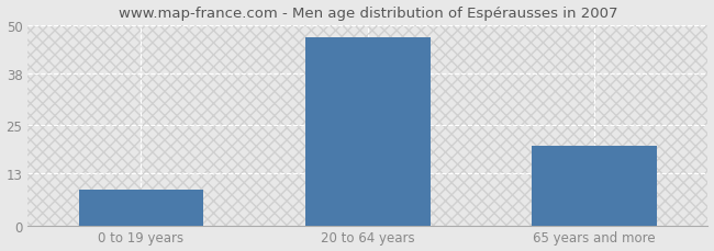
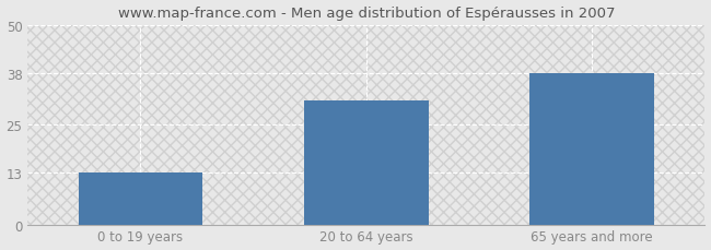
0 to 19 years: 9 -> 13
20 to 64 years: 47 -> 31
65 years and more: 20 -> 38
